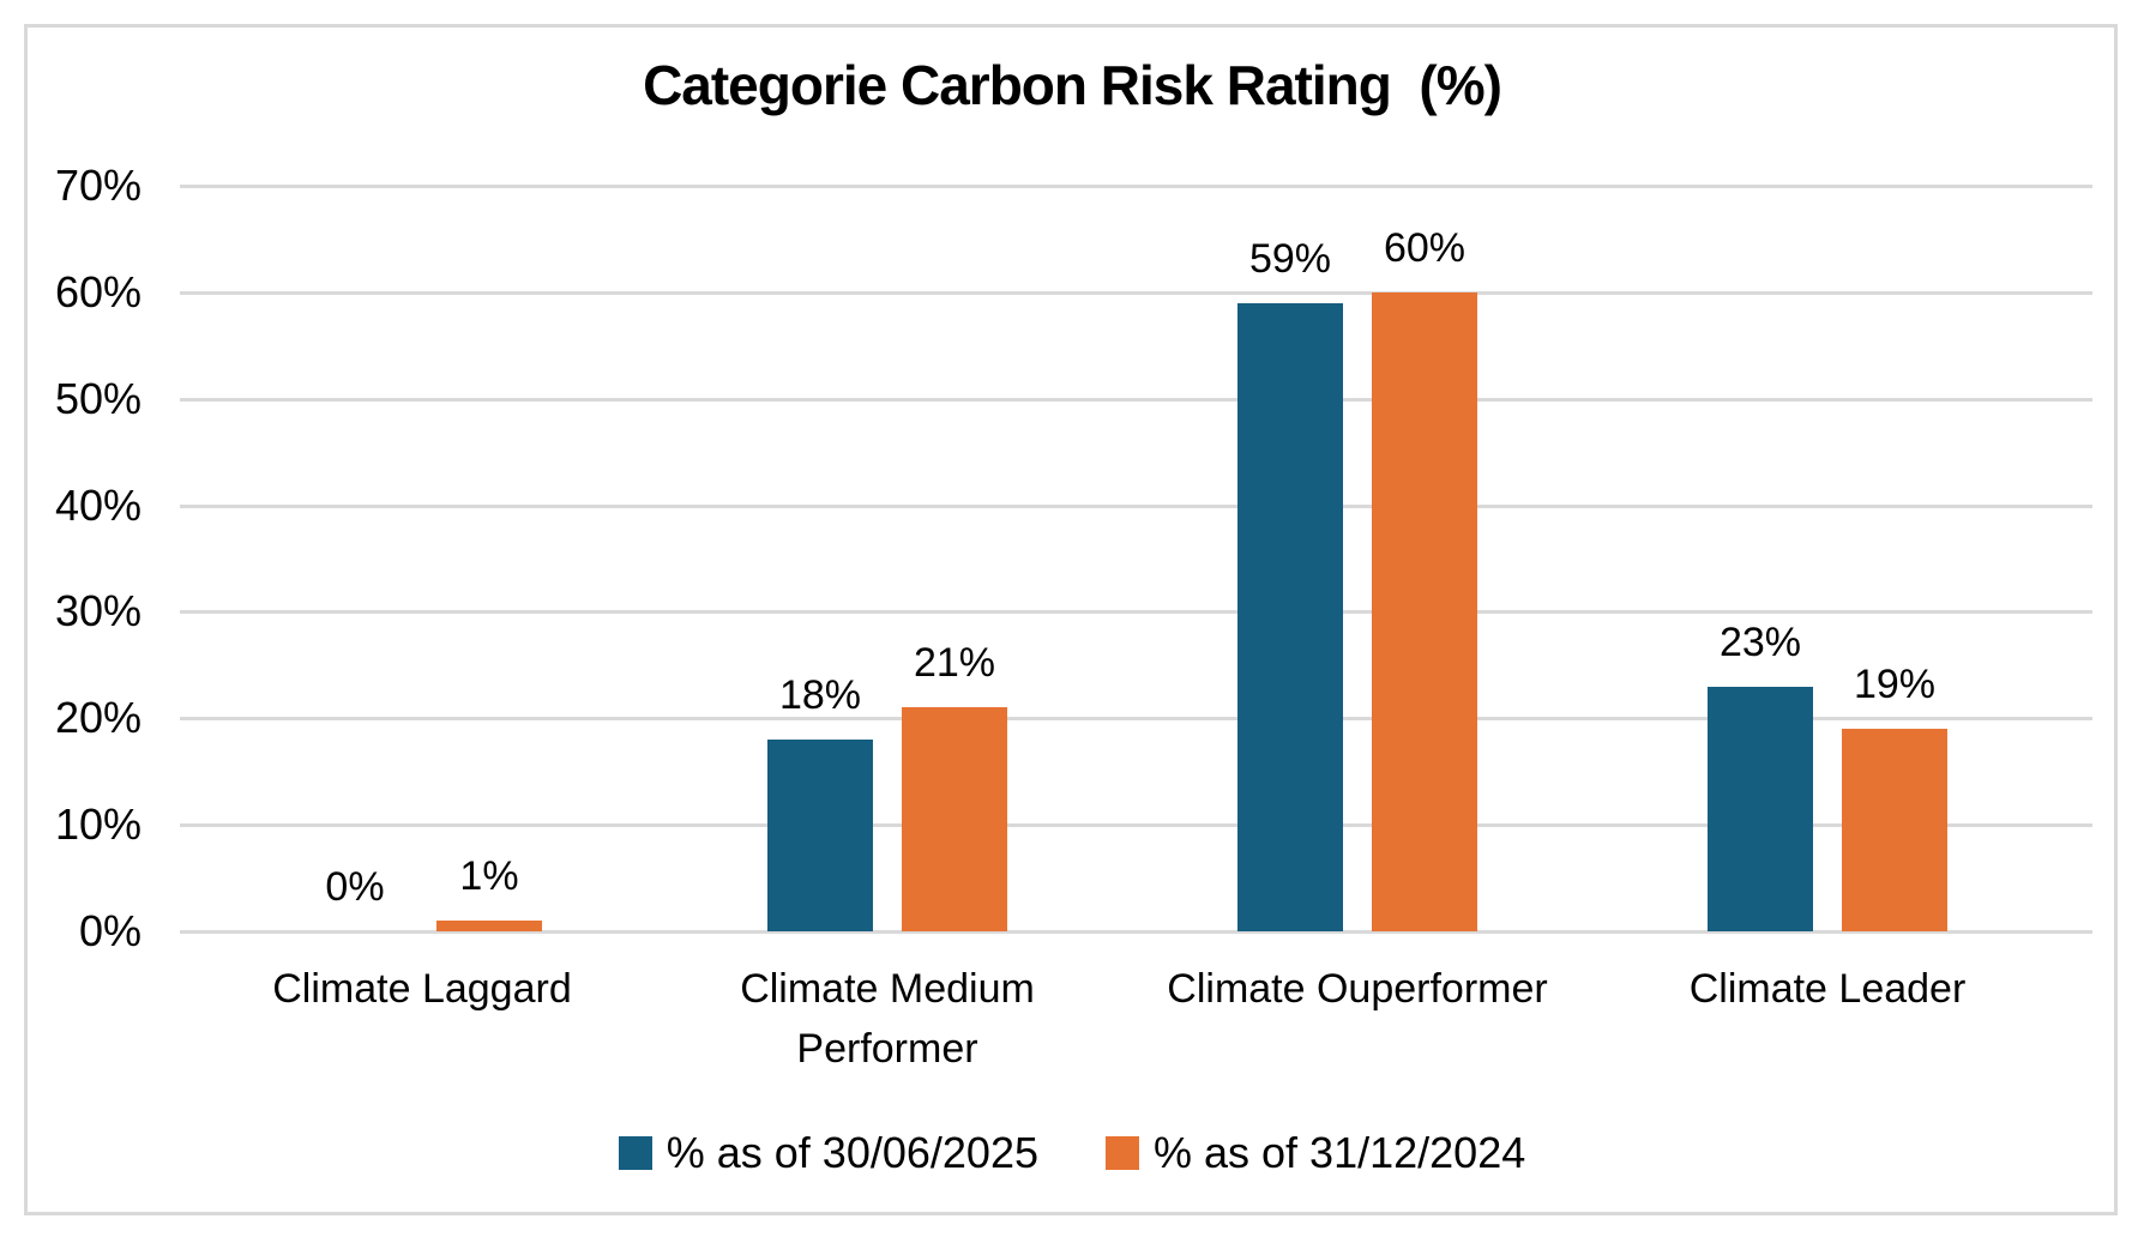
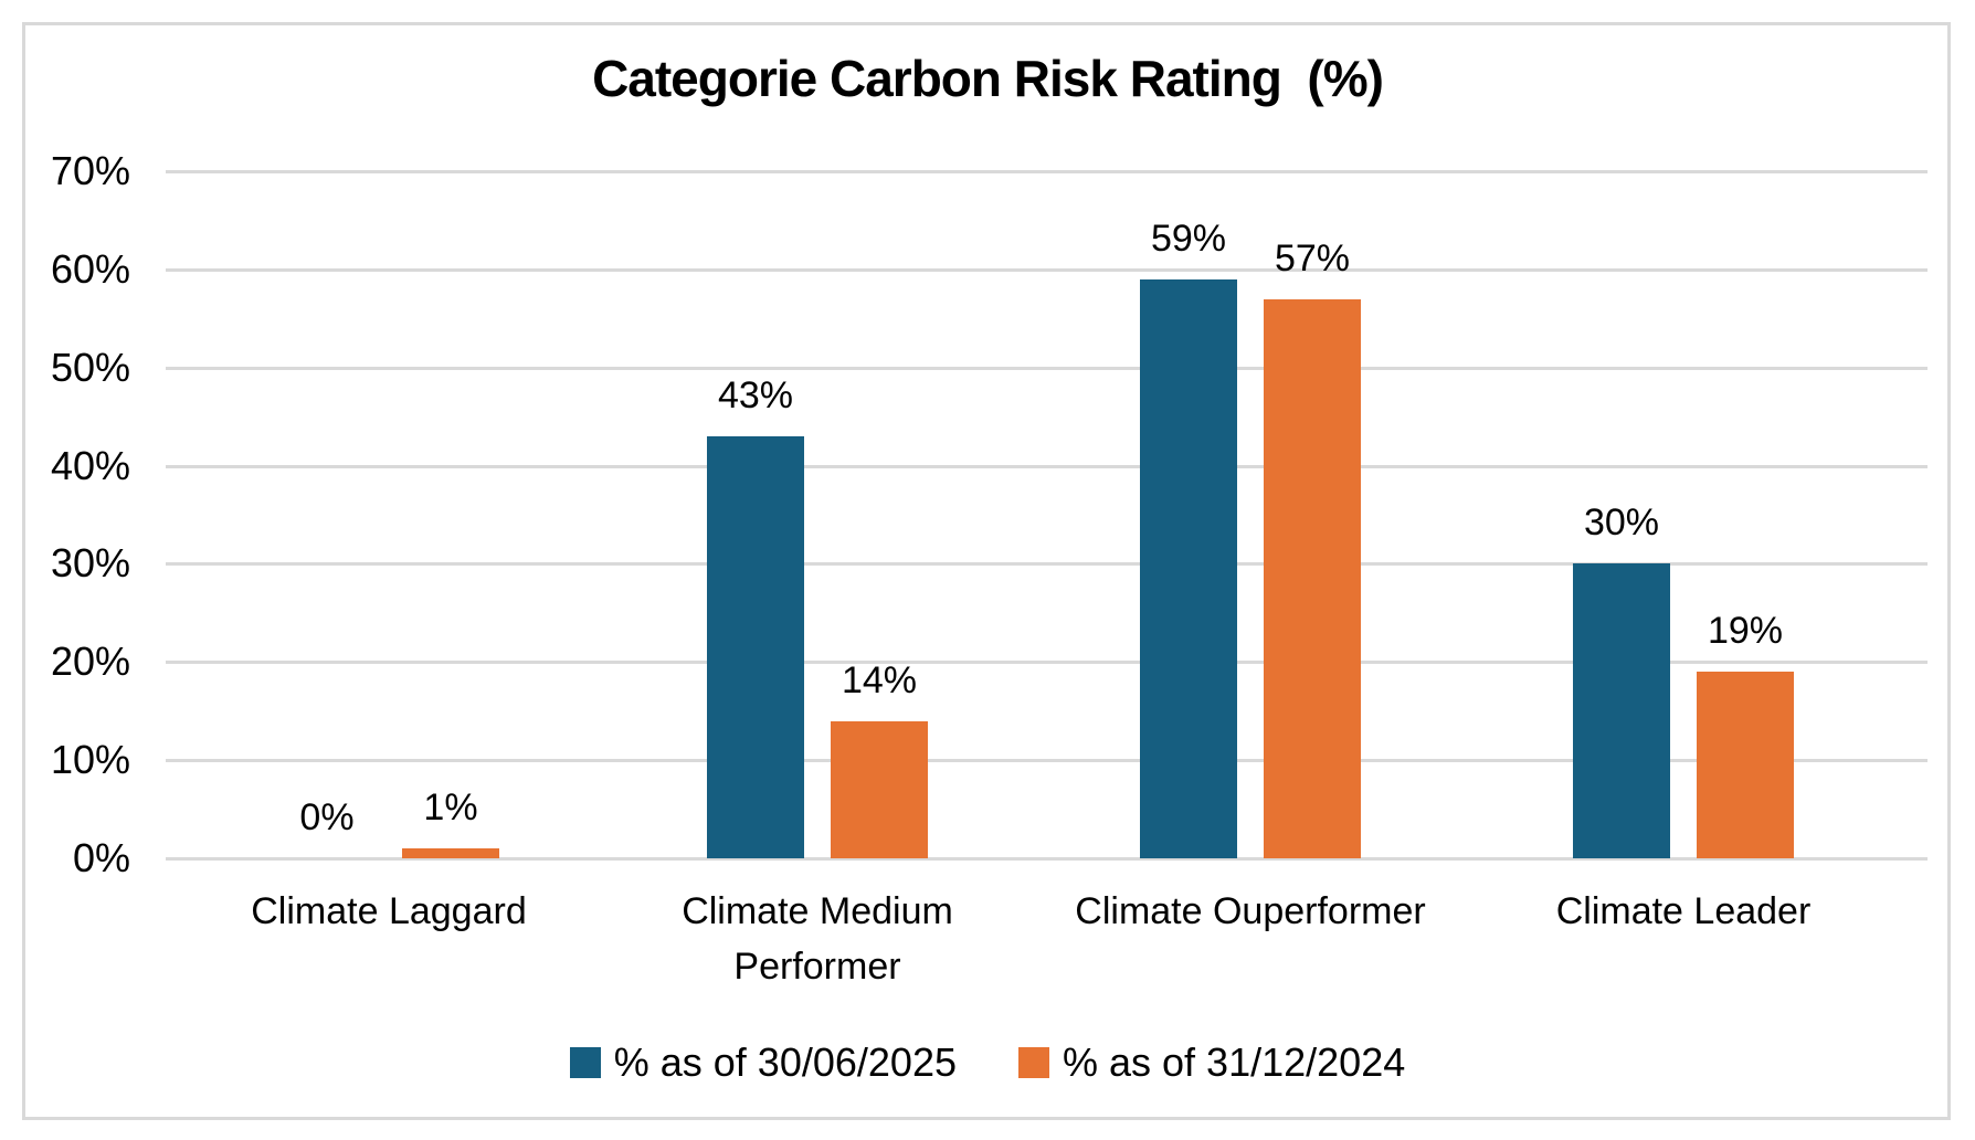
% as of 30/06/2025/Climate Medium Performer: 18% -> 43%
% as of 31/12/2024/Climate Medium Performer: 21% -> 14%
% as of 31/12/2024/Climate Ouperformer: 60% -> 57%
% as of 30/06/2025/Climate Leader: 23% -> 30%
